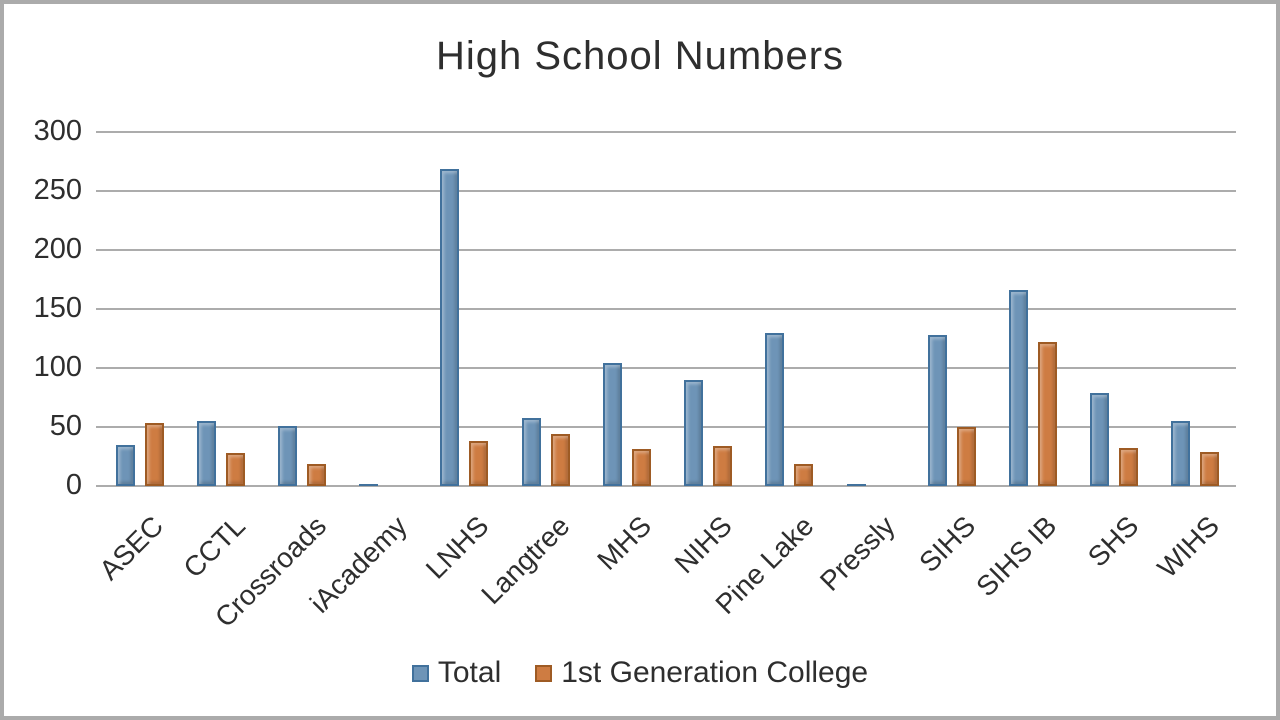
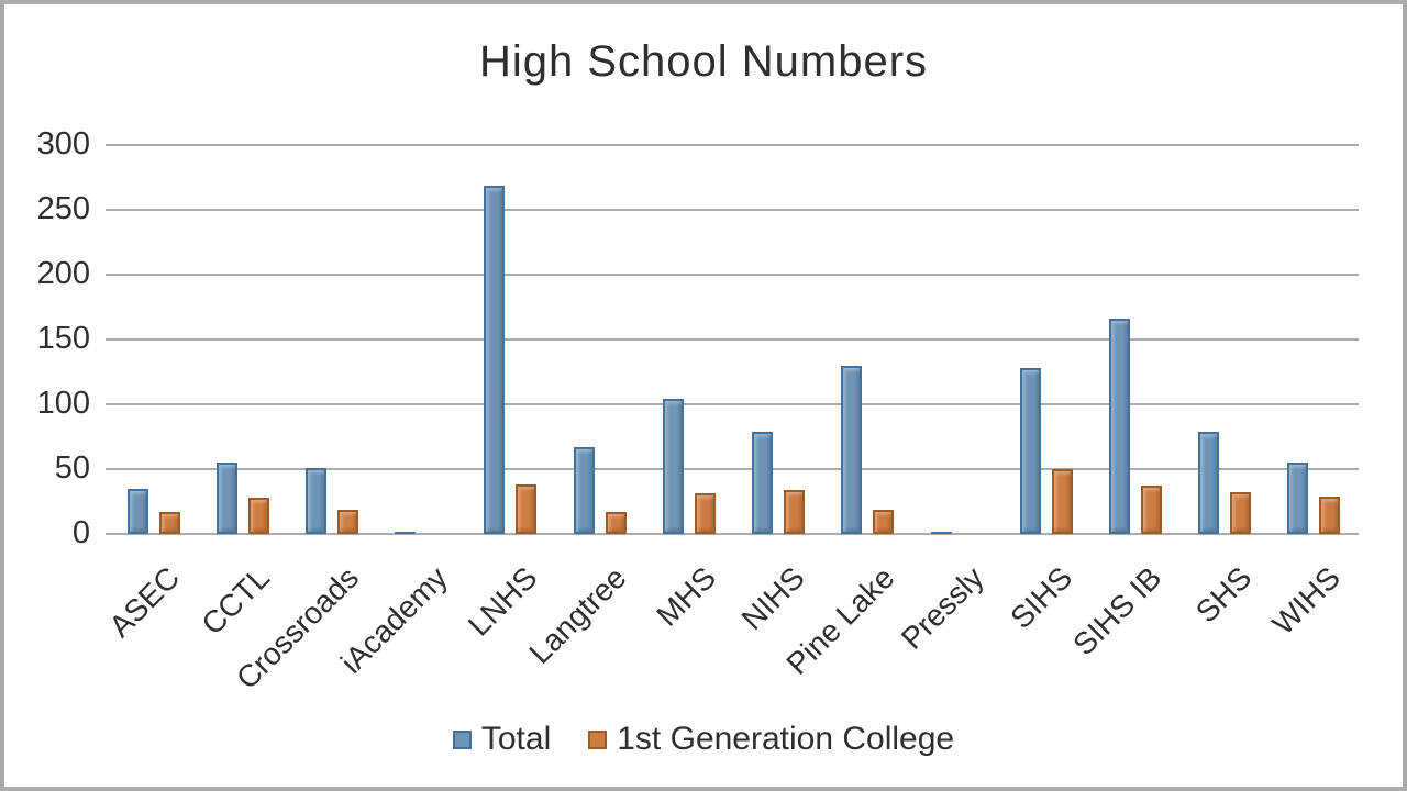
1st Generation College/ASEC: 53 -> 17
Total/Langtree: 58 -> 67
1st Generation College/Langtree: 44 -> 17
Total/NIHS: 90 -> 79
1st Generation College/SIHS IB: 122 -> 37
